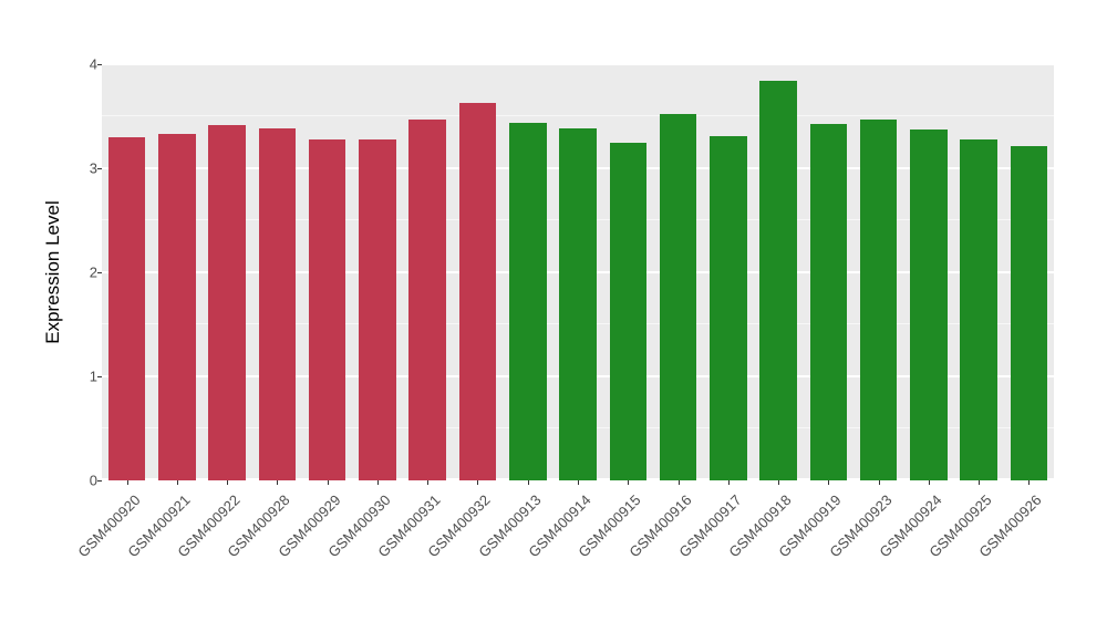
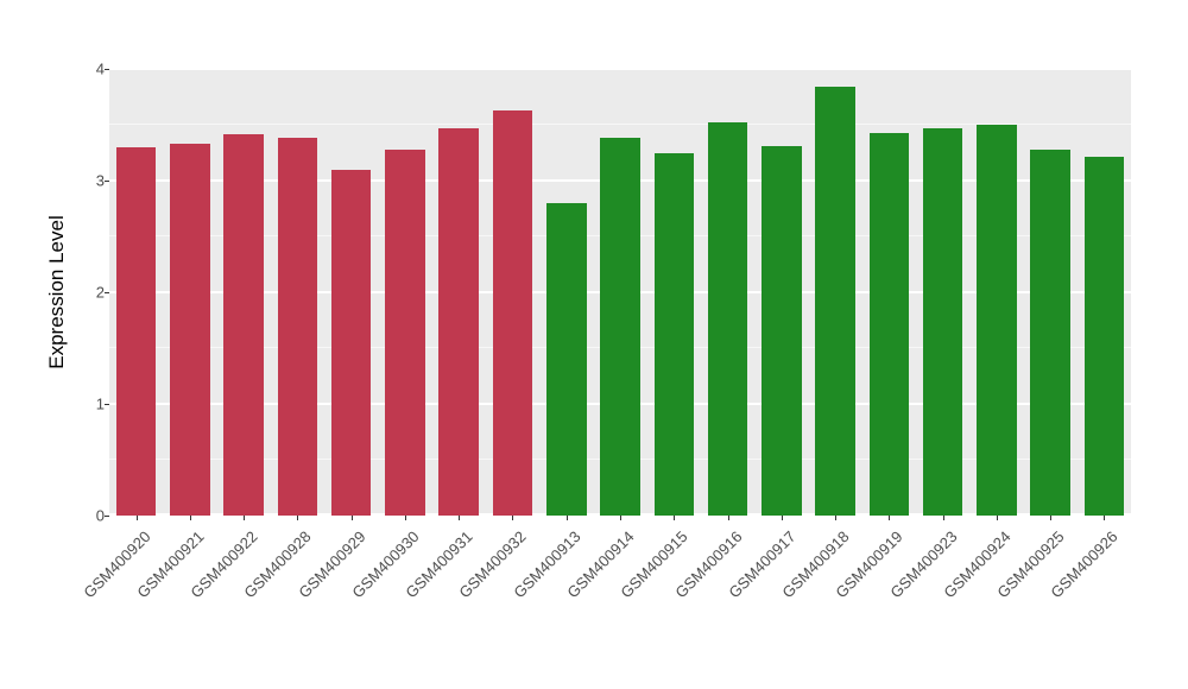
GSM400929: 3.3 -> 3.1
GSM400913: 3.4 -> 2.8
GSM400924: 3.4 -> 3.5
